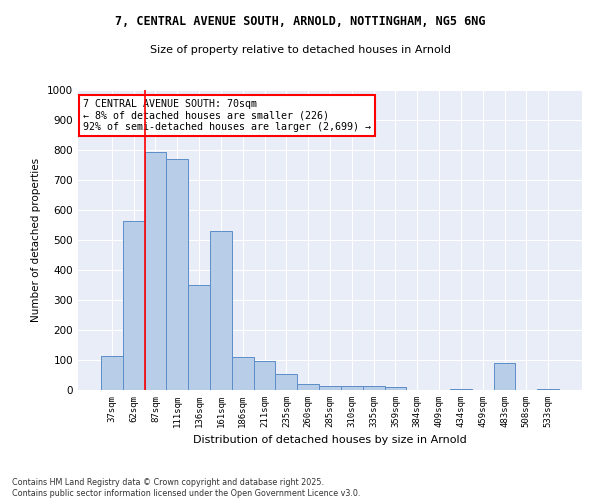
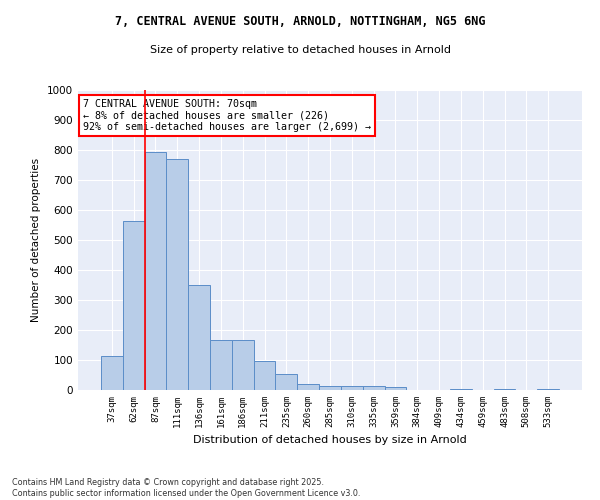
161sqm: 530 -> 168
186sqm: 110 -> 168
483sqm: 90 -> 5
